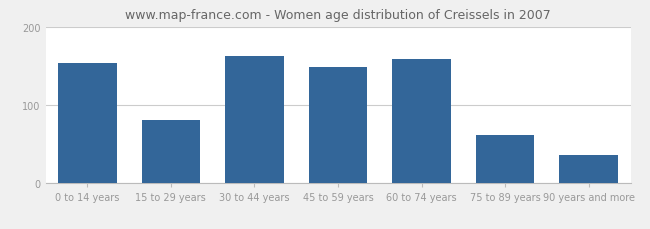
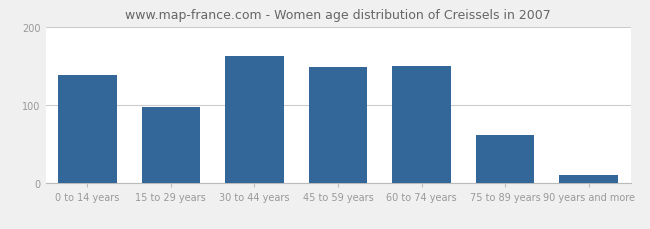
0 to 14 years: 154 -> 138
15 to 29 years: 80 -> 97
60 to 74 years: 158 -> 150
90 years and more: 36 -> 10
